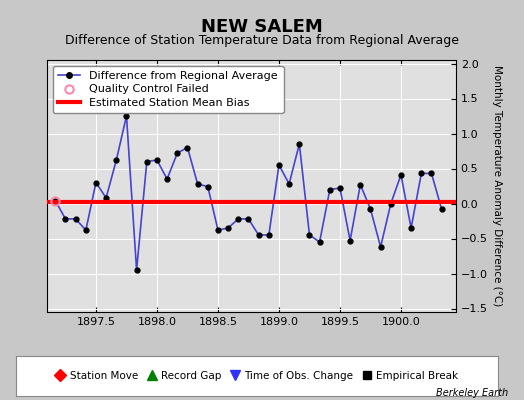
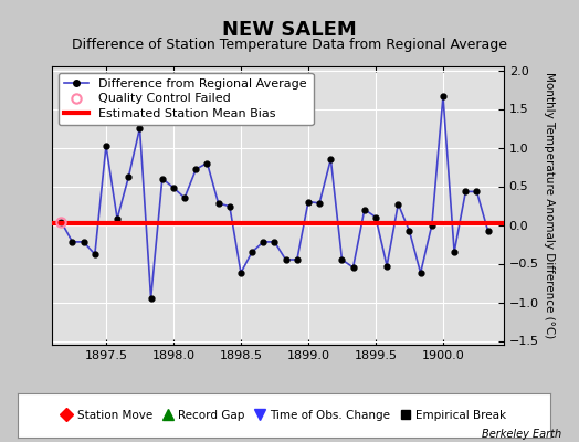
1897.5: 0.30 -> 1.02
1898.0: 0.62 -> 0.48
1898.5: -0.38 -> -0.62
1899.0: 0.55 -> 0.30
1899.5: 0.22 -> 0.10
1900.0: 0.41 -> 1.66
